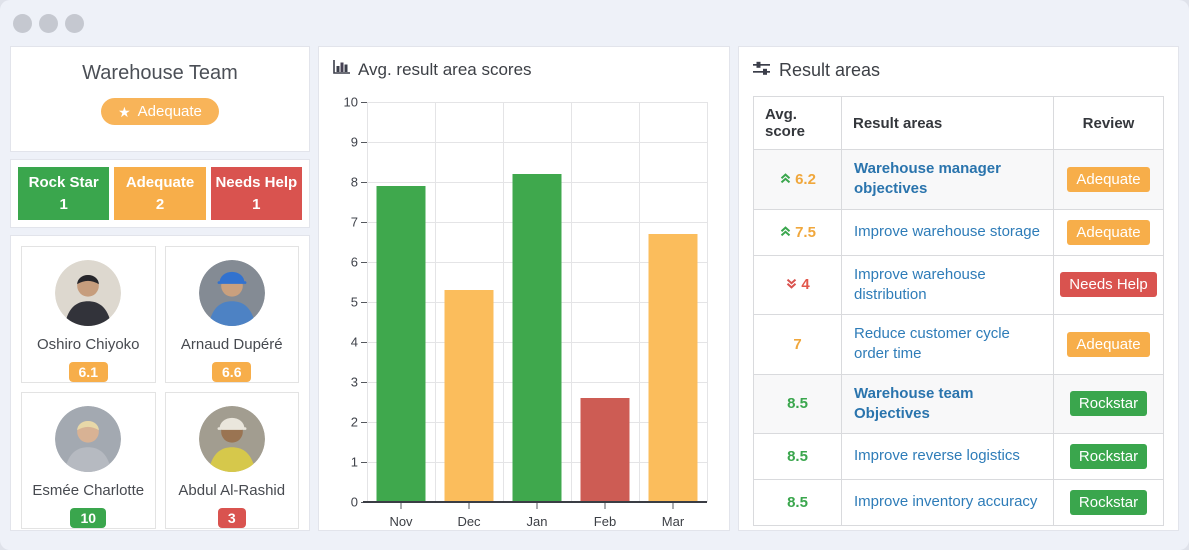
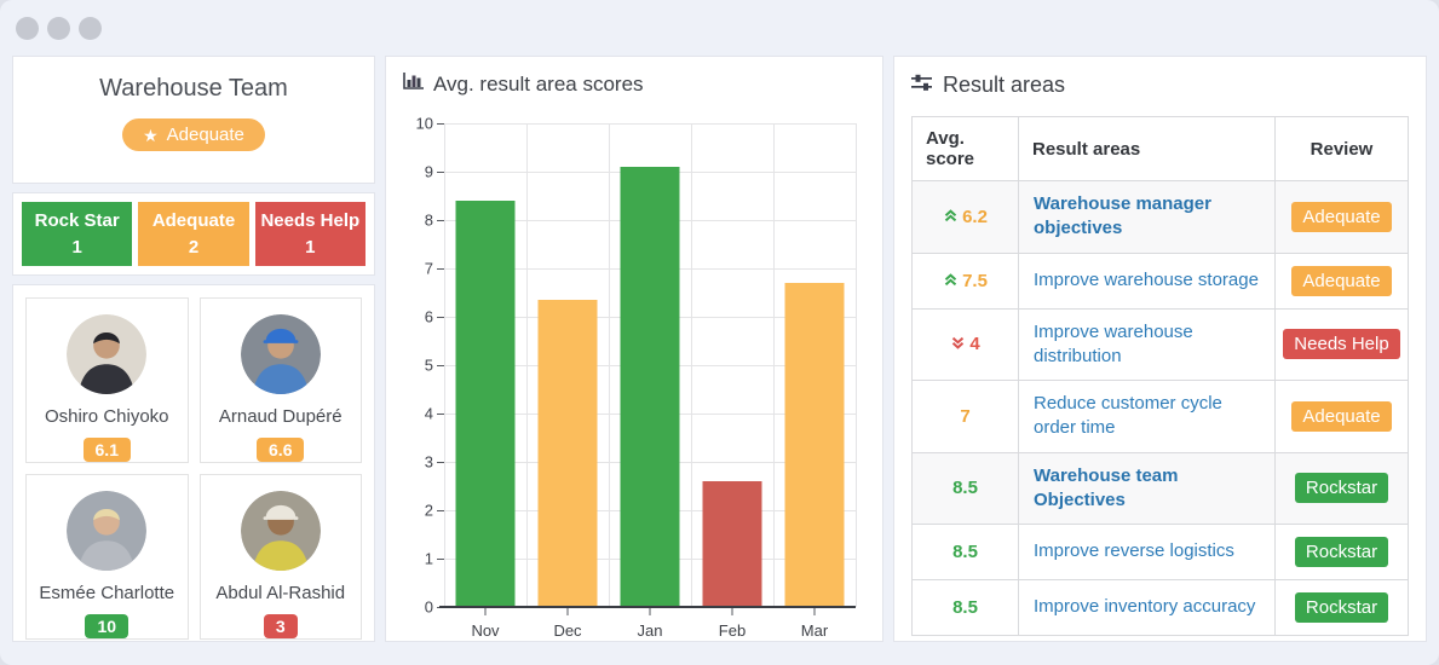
Nov: 7.9 -> 8.4
Dec: 5.3 -> 6.3
Jan: 8.2 -> 9.1
